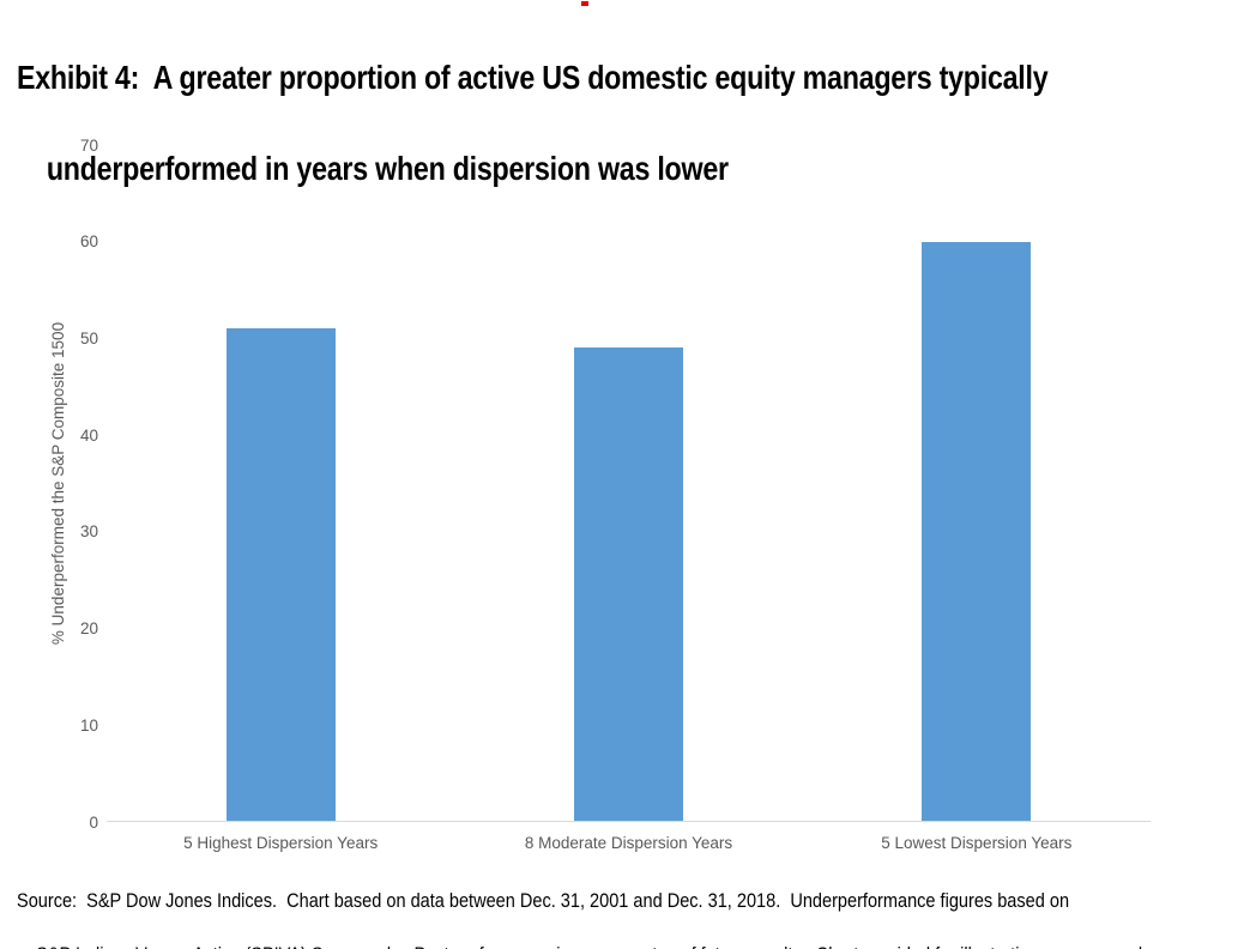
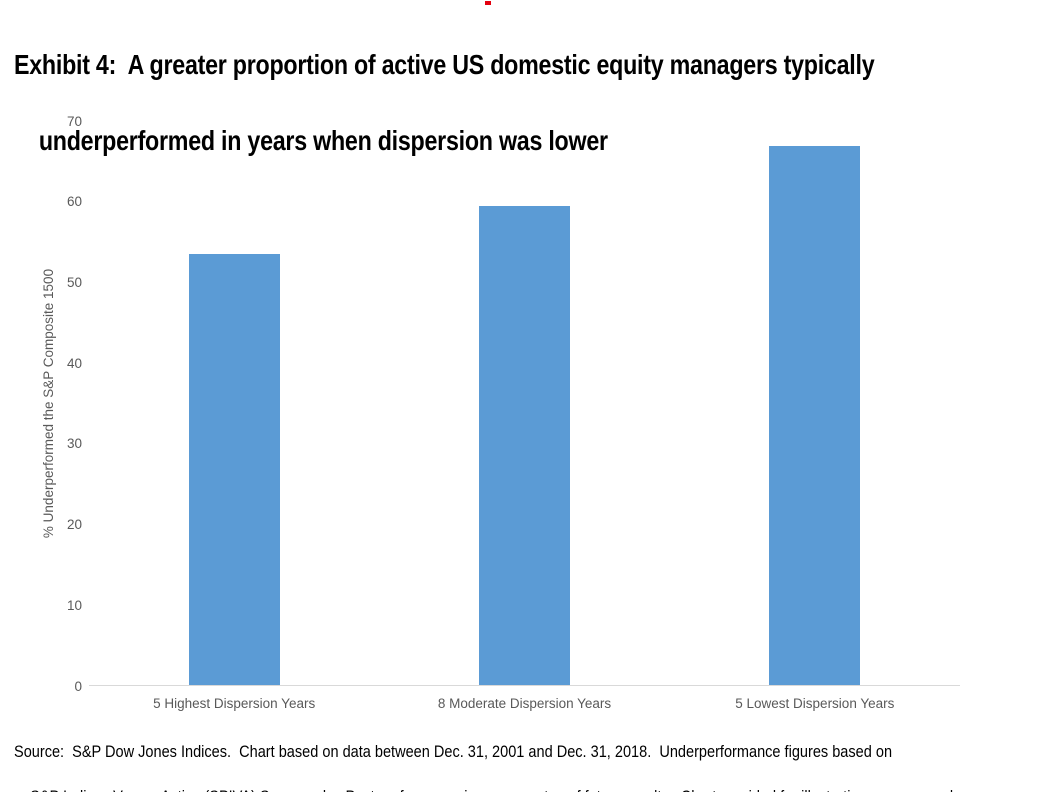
5 Highest Dispersion Years: 51 -> 54
8 Moderate Dispersion Years: 49 -> 59
5 Lowest Dispersion Years: 60 -> 67
